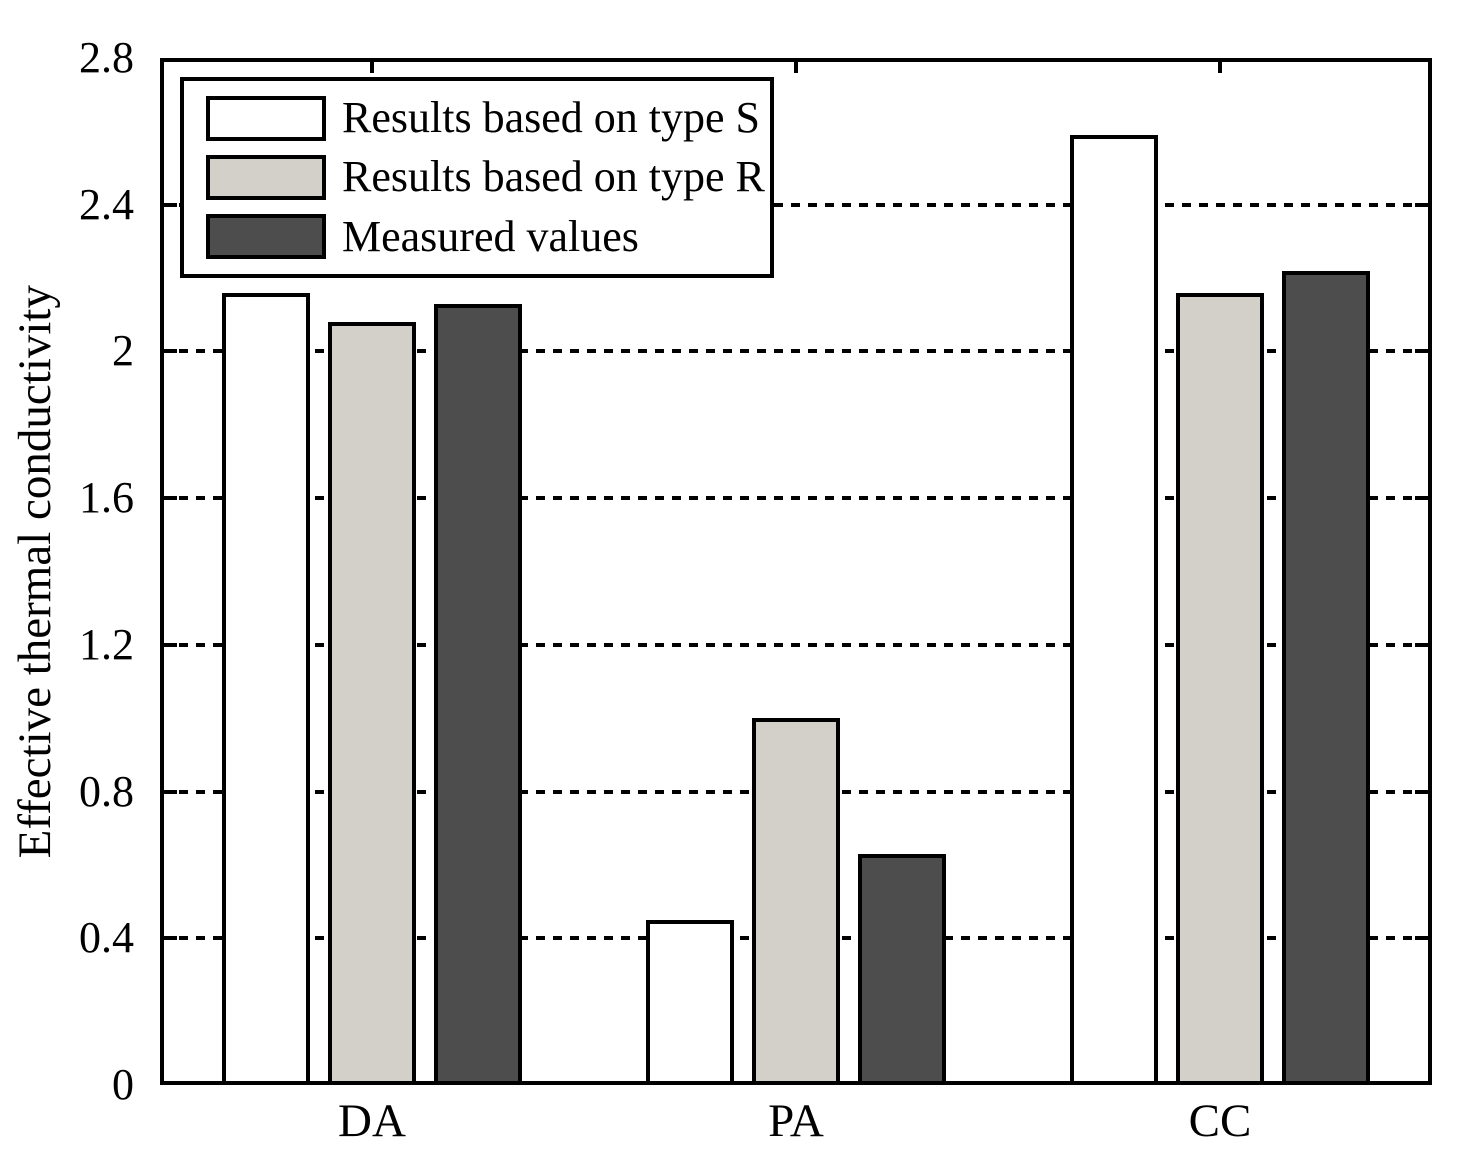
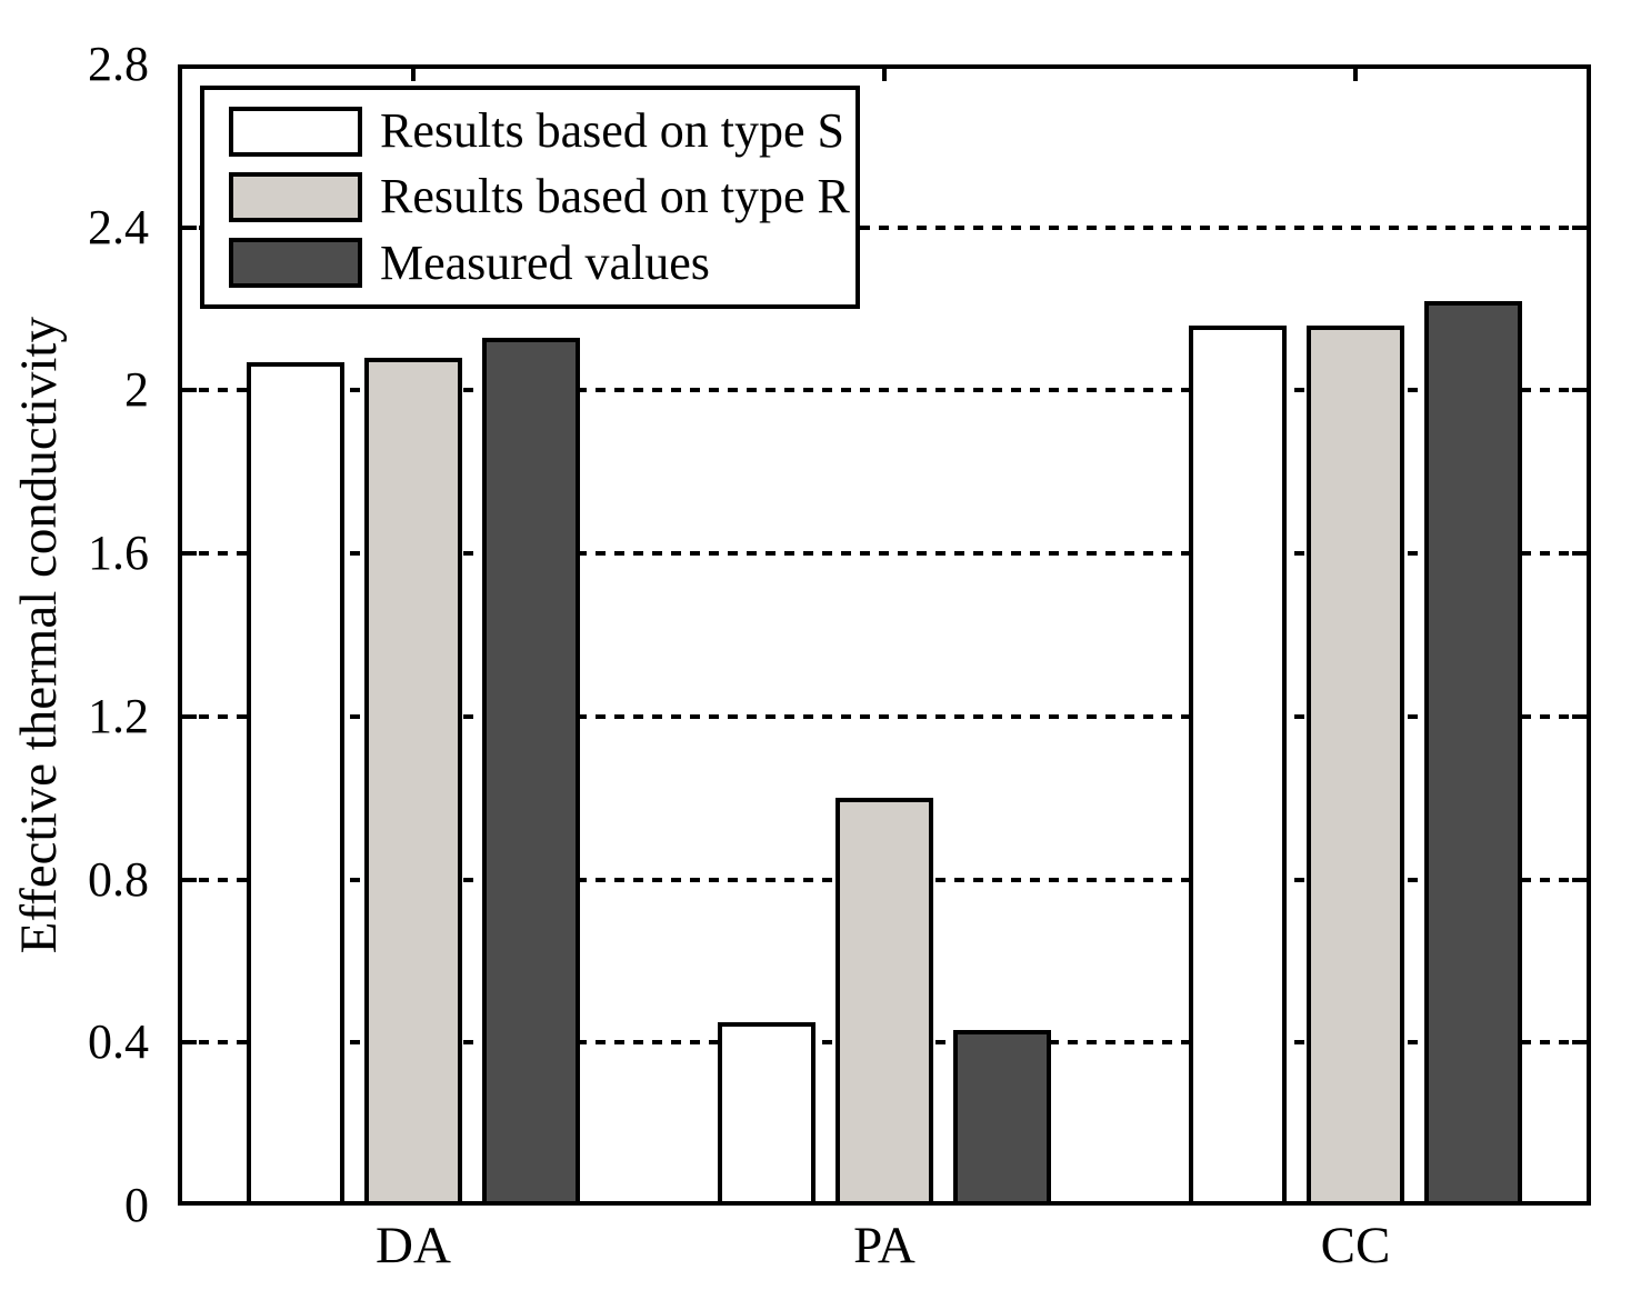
Results based on type S/DA: 2.16 -> 2.07
Measured values/PA: 0.63 -> 0.43
Results based on type S/CC: 2.59 -> 2.16
